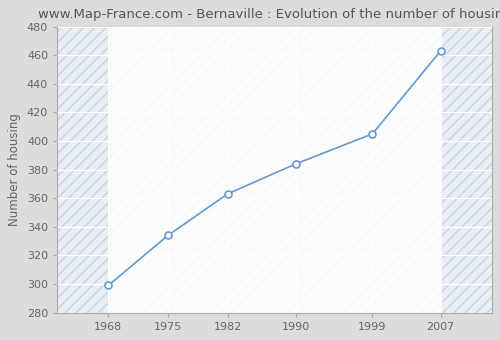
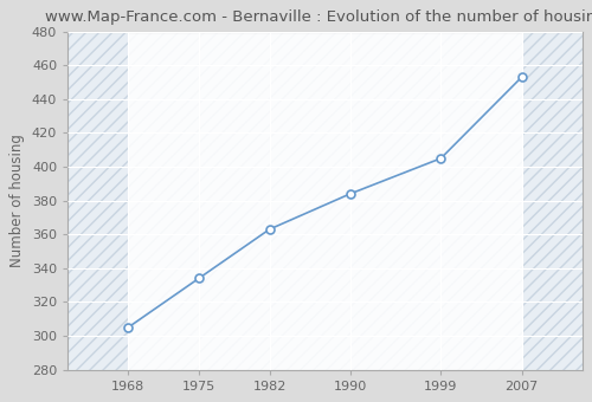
1968: 299 -> 305
2007: 463 -> 453
